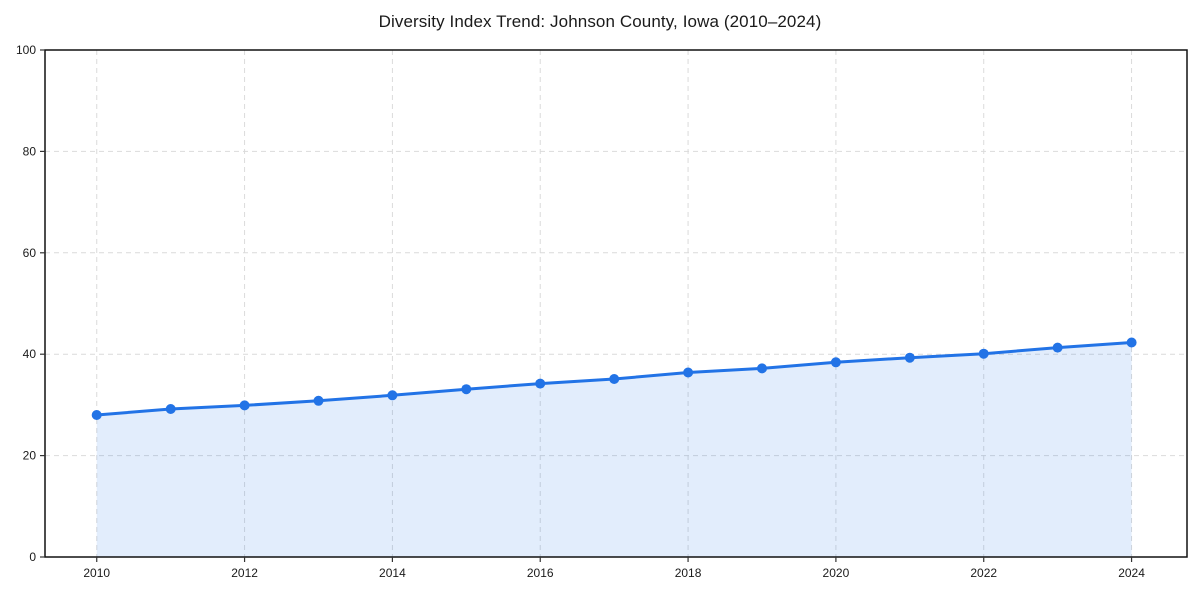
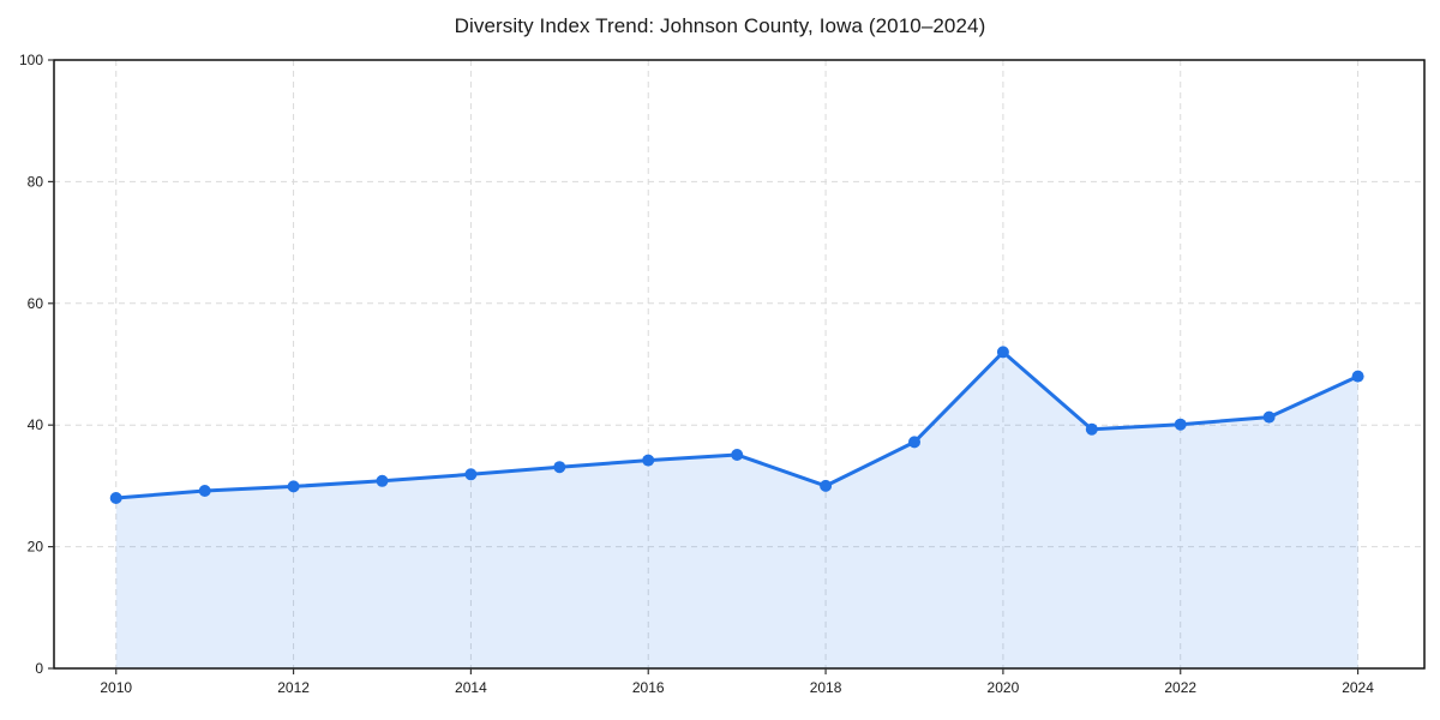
2018: 36 -> 30
2020: 38 -> 52
2024: 42 -> 48
